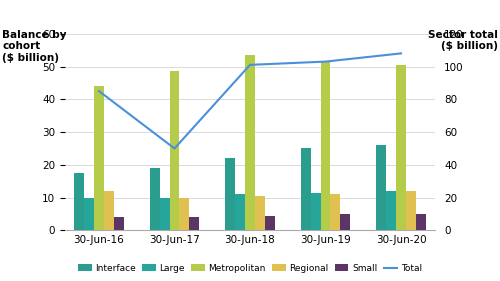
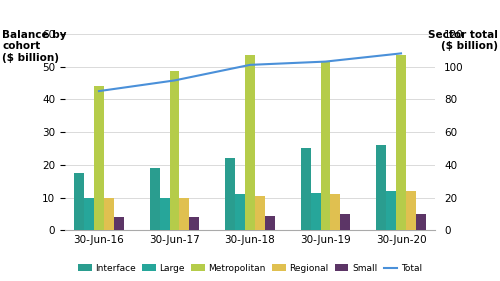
Regional/30-Jun-16: 12.0 -> 10.0
Total/30-Jun-17: 50 -> 92
Metropolitan/30-Jun-20: 50.5 -> 53.5
